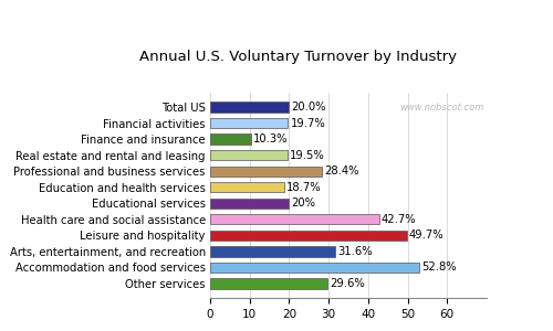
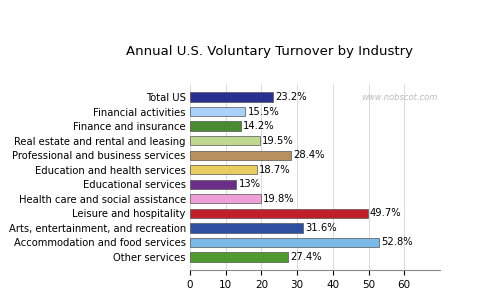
Total US: 20.0% -> 23.2%
Financial activities: 19.7% -> 15.5%
Finance and insurance: 10.3% -> 14.2%
Educational services: 20% -> 13%
Health care and social assistance: 42.7% -> 19.8%
Other services: 29.6% -> 27.4%
